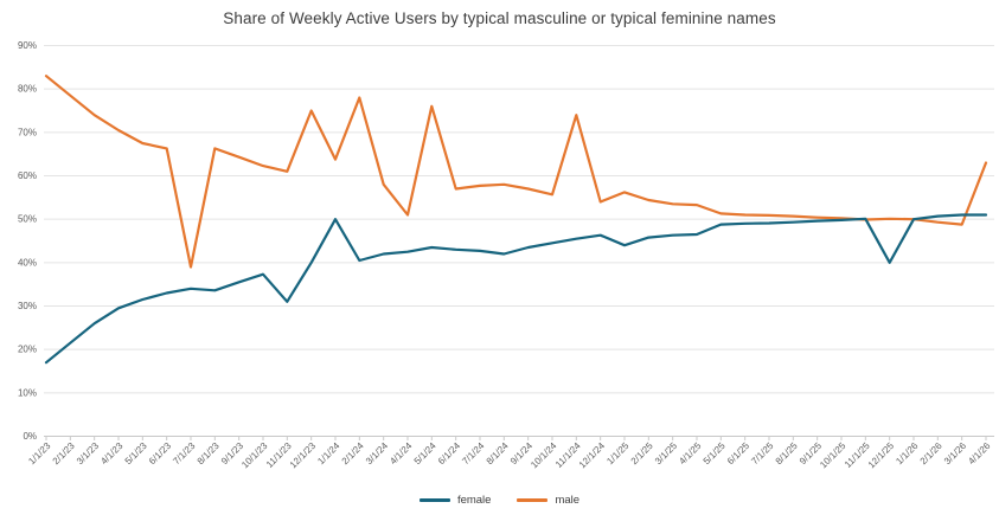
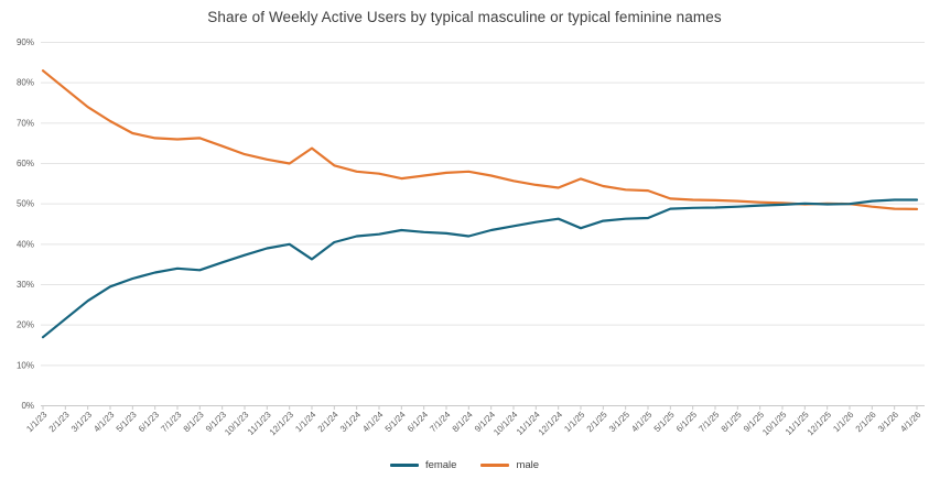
male/7/1/23: 39% -> 66%
female/11/1/23: 31% -> 39%
male/12/1/23: 75% -> 60%
female/1/1/24: 50% -> 36%
male/2/1/24: 78% -> 60%
male/4/1/24: 51% -> 58%
male/5/1/24: 76% -> 56%
male/11/1/24: 74% -> 55%
female/12/1/25: 40% -> 50%
male/4/1/26: 63% -> 49%
